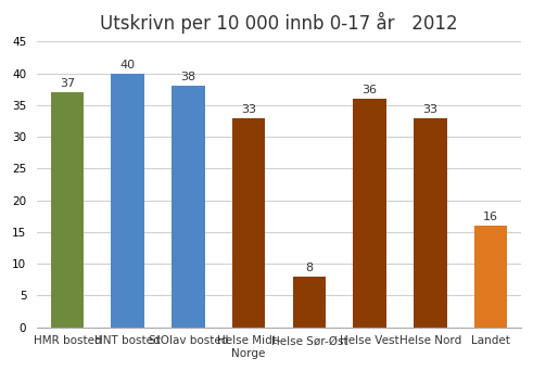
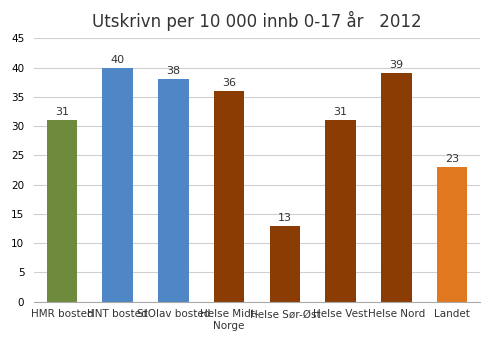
HMR bosted: 37 -> 31
Helse Midt- Norge: 33 -> 36
Helse Sør-Øst: 8 -> 13
Helse Vest: 36 -> 31
Helse Nord: 33 -> 39
Landet: 16 -> 23
